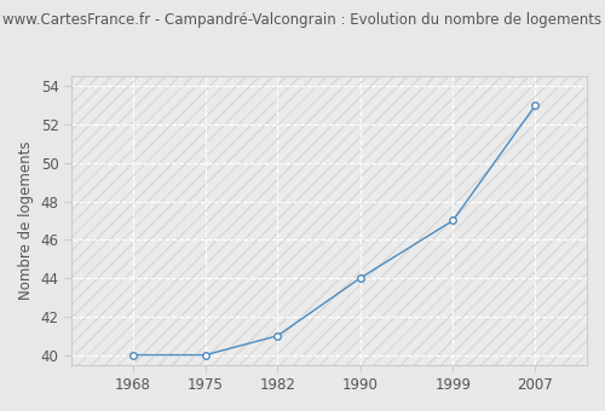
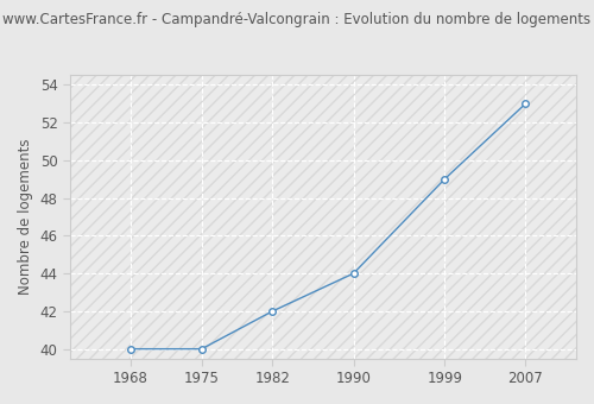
1982: 41 -> 42
1999: 47 -> 49
